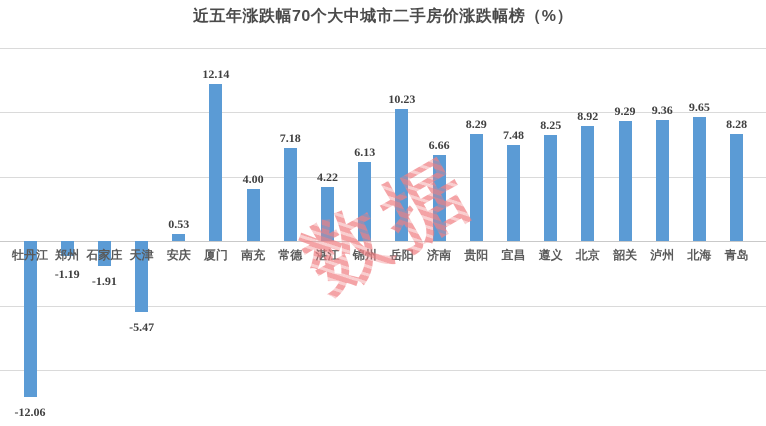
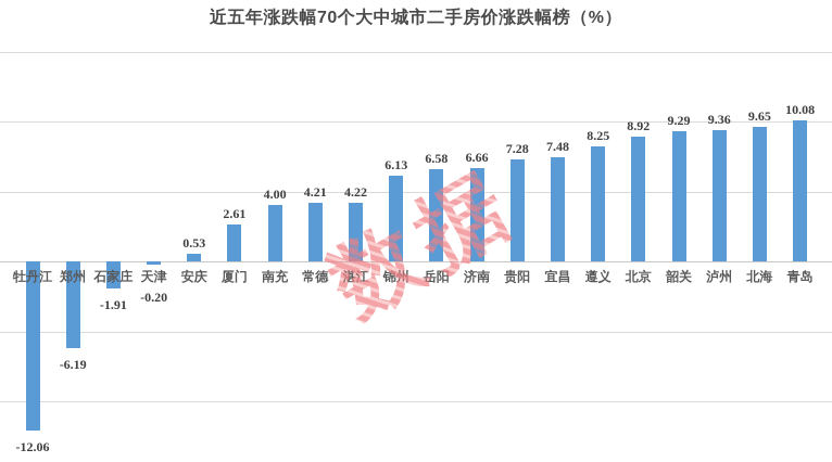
郑州: -1.19 -> -6.19
天津: -5.47 -> -0.20
厦门: 12.14 -> 2.61
常德: 7.18 -> 4.21
岳阳: 10.23 -> 6.58
贵阳: 8.29 -> 7.28
青岛: 8.28 -> 10.08
